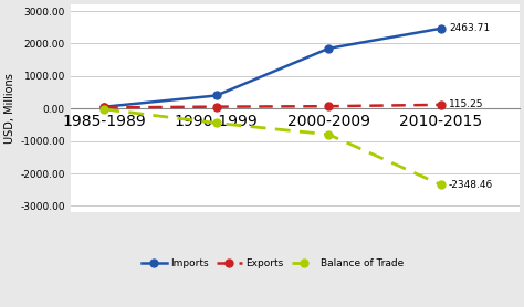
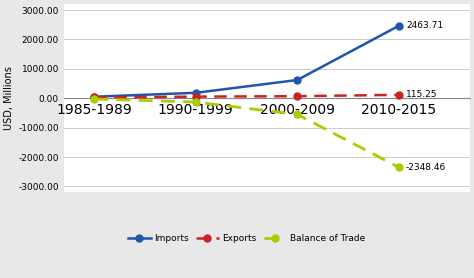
Imports/1990-1999: 400 -> 180
Balance of Trade/1990-1999: -450 -> -130
Imports/2000-2009: 1850 -> 620
Balance of Trade/2000-2009: -800 -> -550
